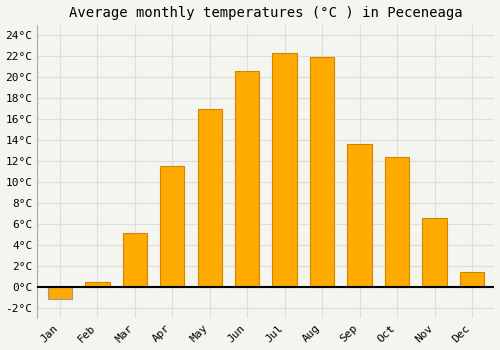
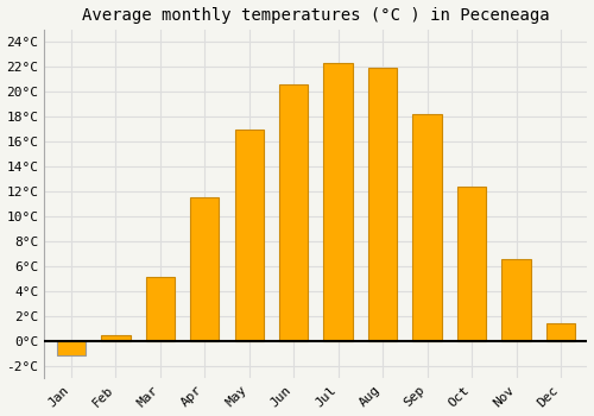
Sep: 13.6°C -> 18.2°C
